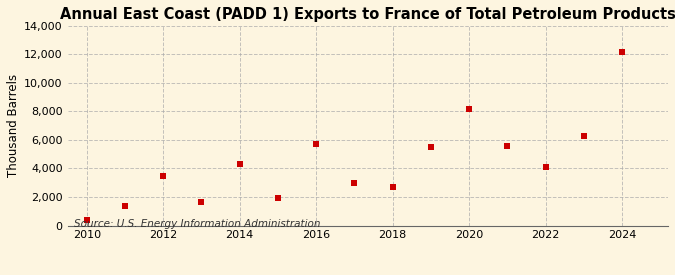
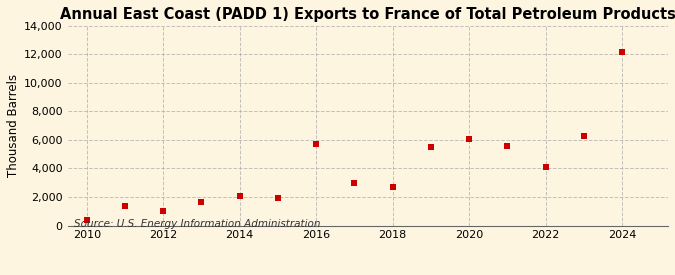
2012: 3,500 -> 1,000
2014: 4,300 -> 2,100
2020: 8,200 -> 6,000
